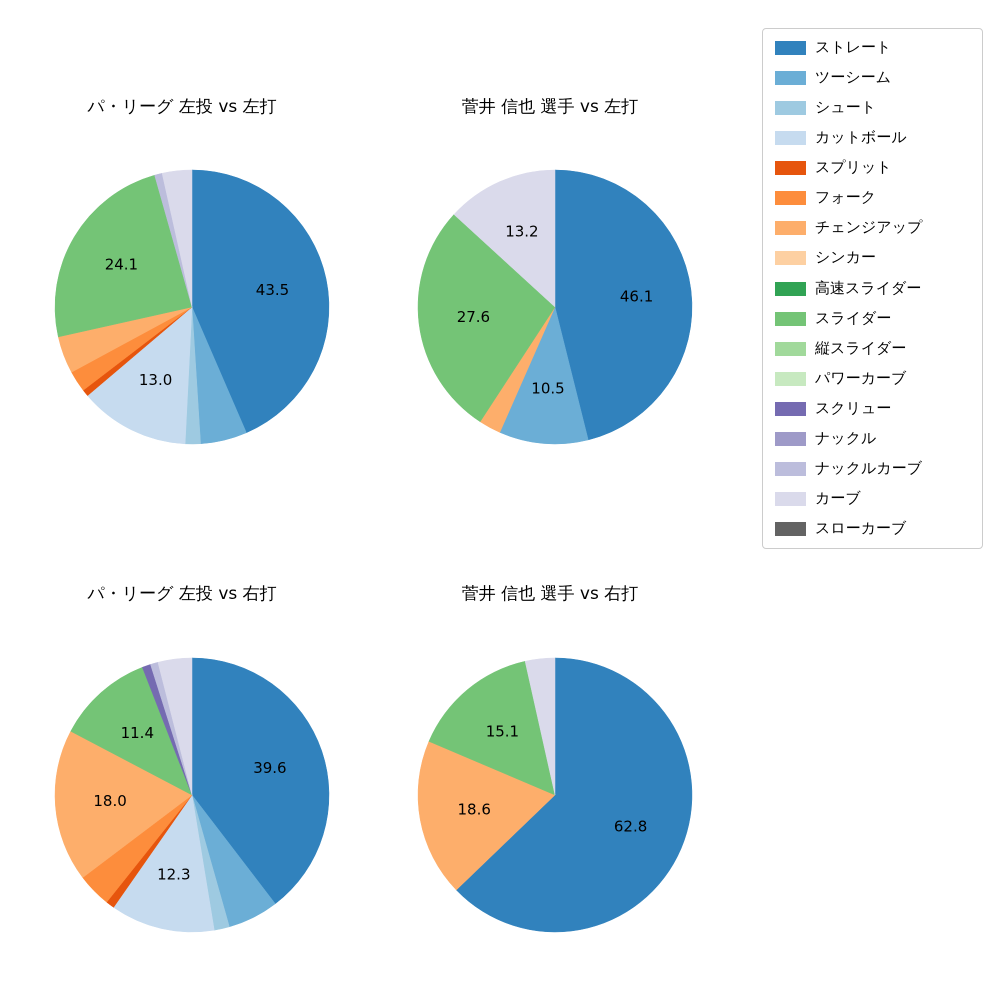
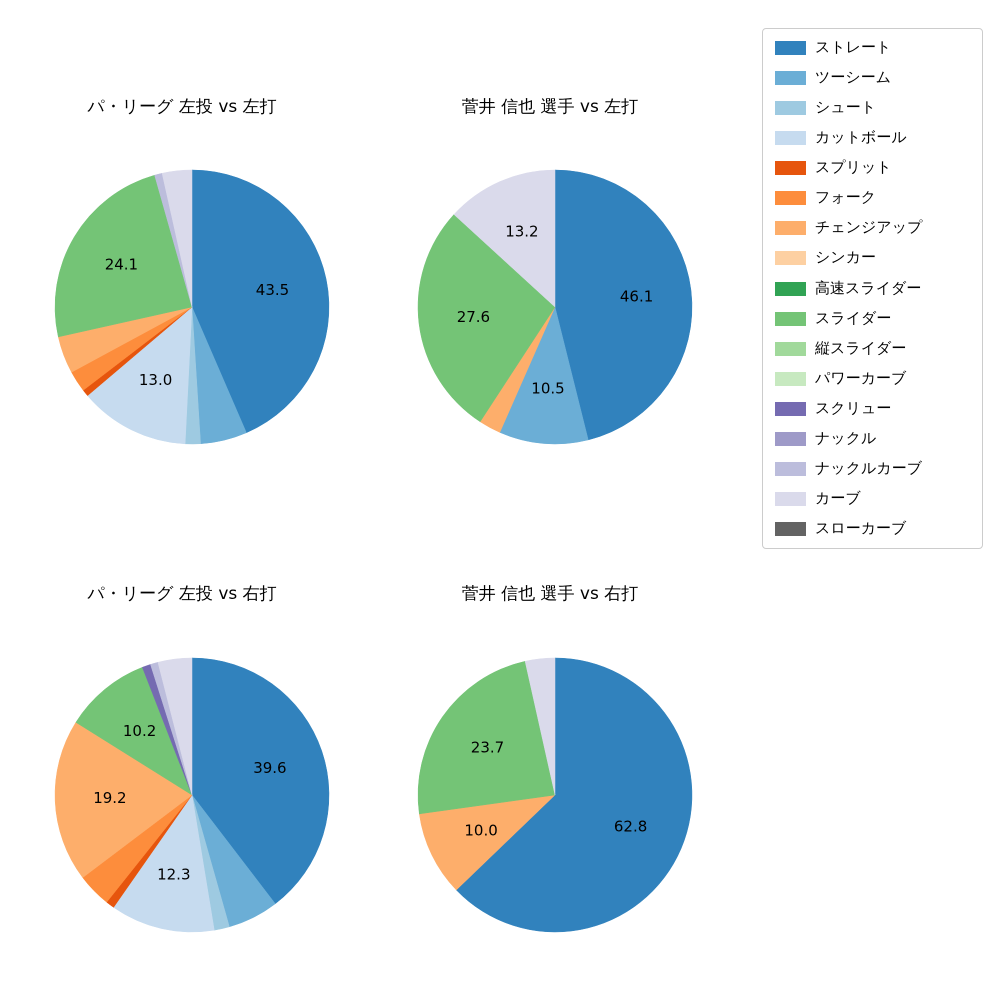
パ・リーグ 左投 vs 右打/チェンジアップ: 18.0 -> 19.2
パ・リーグ 左投 vs 右打/スライダー: 11.4 -> 10.2
菅井 信也 選手 vs 右打/チェンジアップ: 18.6 -> 10.0
菅井 信也 選手 vs 右打/スライダー: 15.1 -> 23.7
